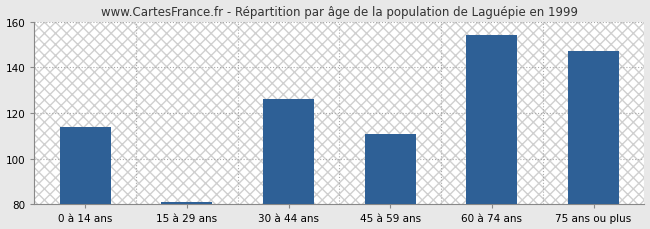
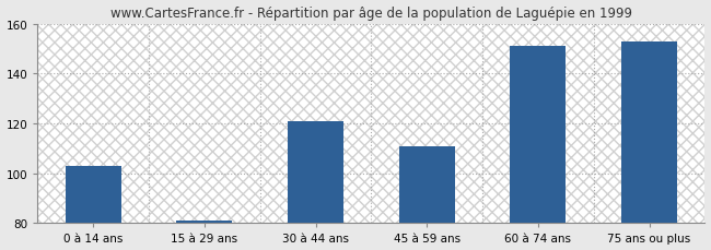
0 à 14 ans: 114 -> 103
30 à 44 ans: 126 -> 121
60 à 74 ans: 154 -> 151
75 ans ou plus: 147 -> 153
